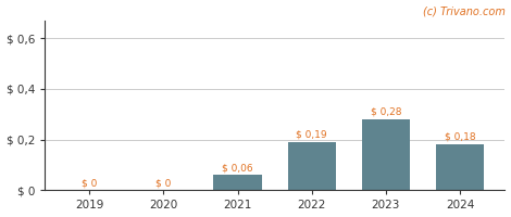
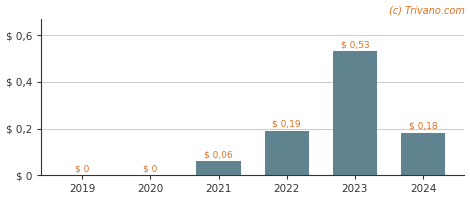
2023: 0,28 -> 0,53
